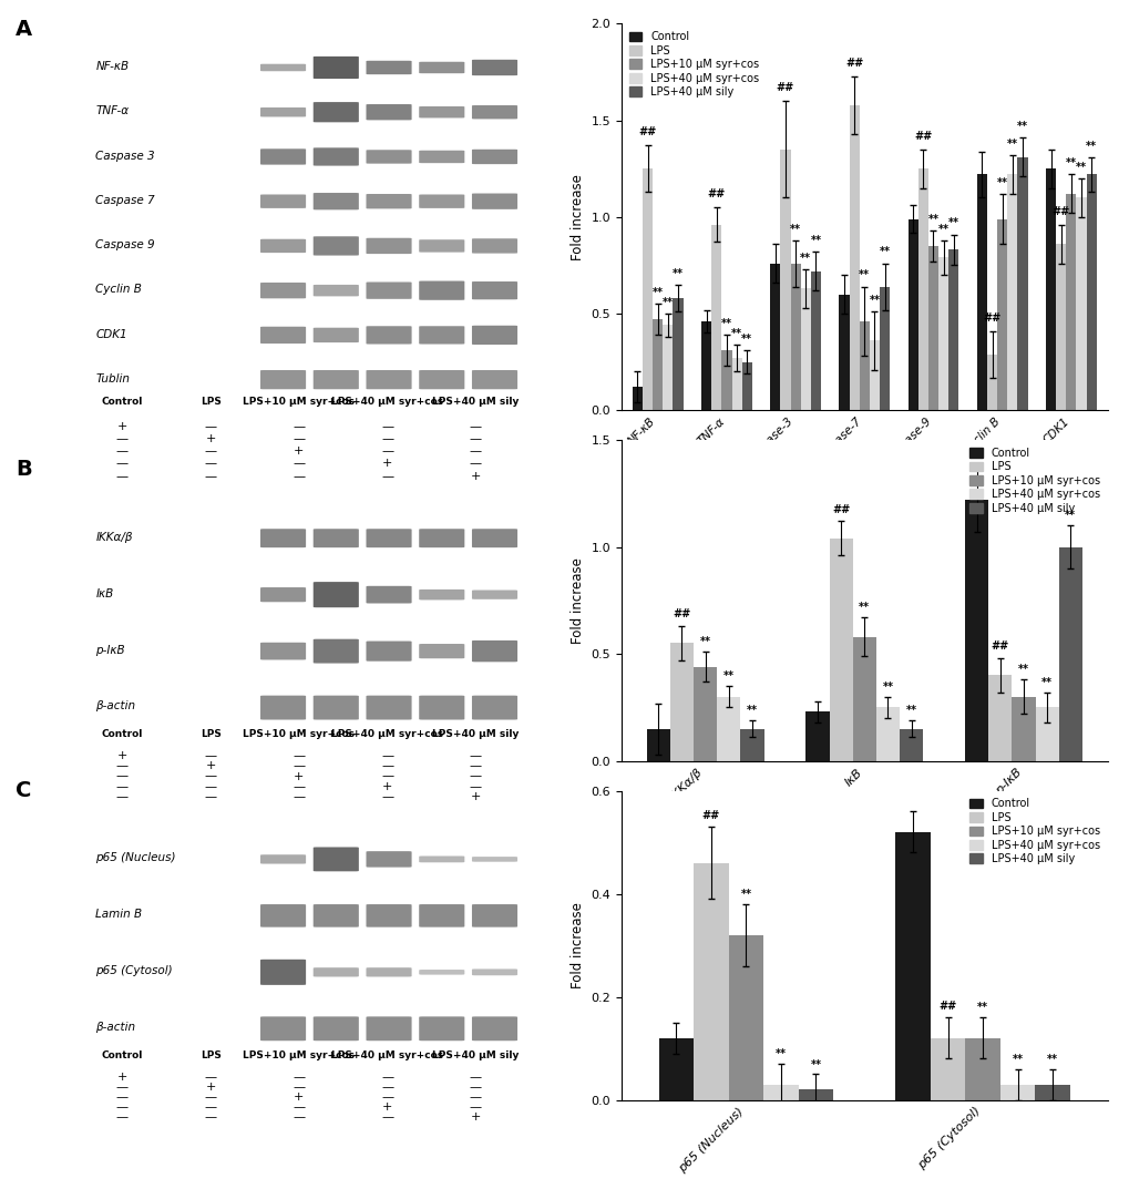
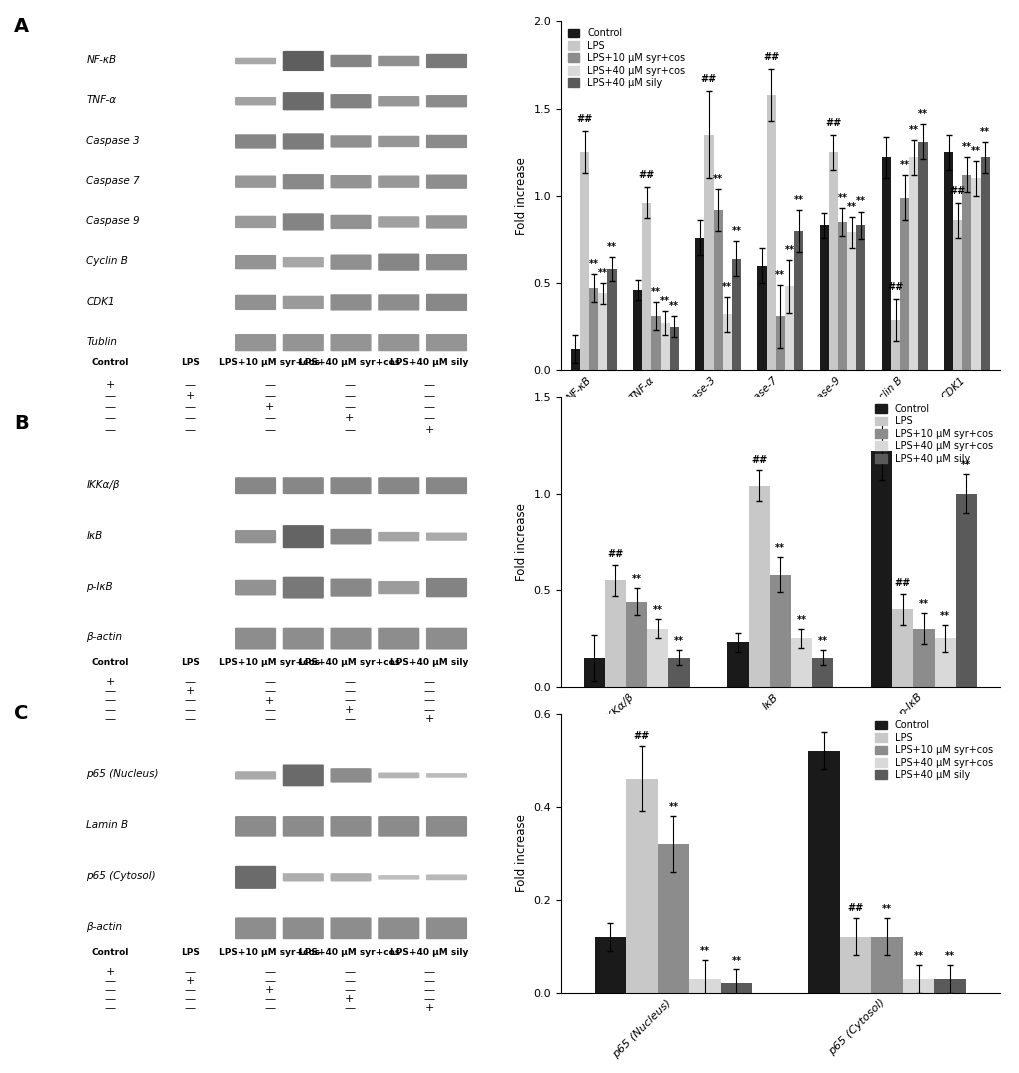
LPS+10 μM syr+cos/Caspase-3: 0.76 -> 0.92
LPS+40 μM syr+cos/Caspase-3: 0.63 -> 0.32
LPS+40 μM sily/Caspase-3: 0.72 -> 0.64
LPS+10 μM syr+cos/Caspase-7: 0.46 -> 0.31
LPS+40 μM syr+cos/Caspase-7: 0.36 -> 0.48
LPS+40 μM sily/Caspase-7: 0.64 -> 0.80
Control/Caspase-9: 0.99 -> 0.83
